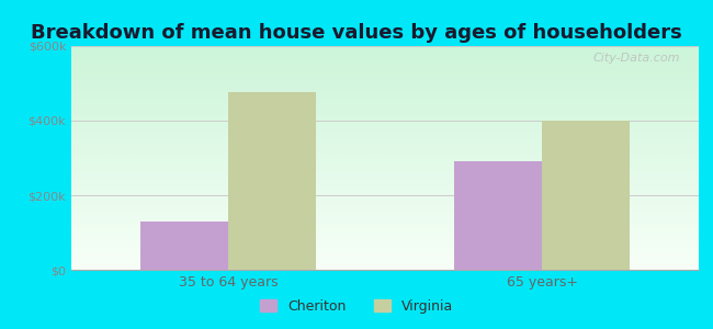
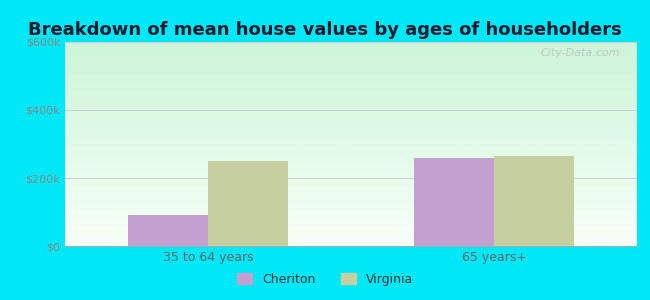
Cheriton/35 to 64 years: $130k -> $90k
Virginia/35 to 64 years: $475k -> $250k
Cheriton/65 years+: $290k -> $260k
Virginia/65 years+: $400k -> $265k
